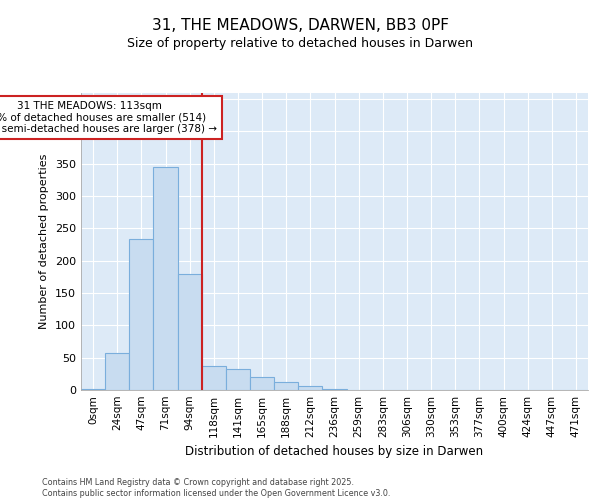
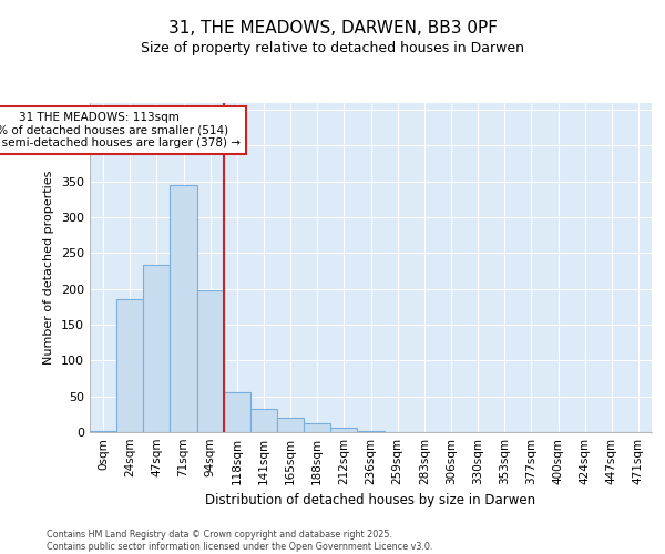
24sqm: 57 -> 186
94sqm: 180 -> 198
118sqm: 37 -> 56
